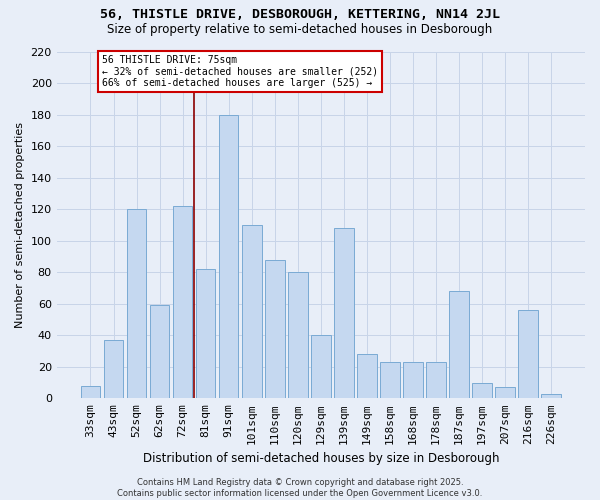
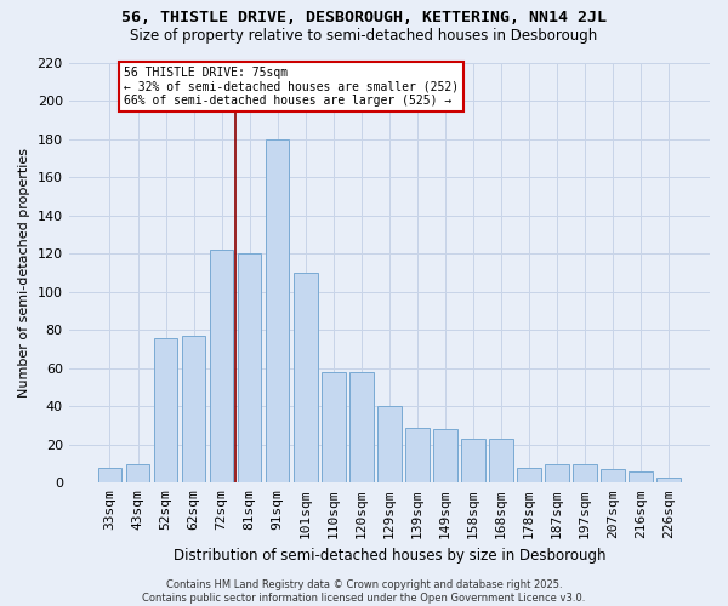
43sqm: 37 -> 10
52sqm: 120 -> 76
62sqm: 59 -> 77
81sqm: 82 -> 120
110sqm: 88 -> 58
120sqm: 80 -> 58
139sqm: 108 -> 29
178sqm: 23 -> 8
187sqm: 68 -> 10
216sqm: 56 -> 6
